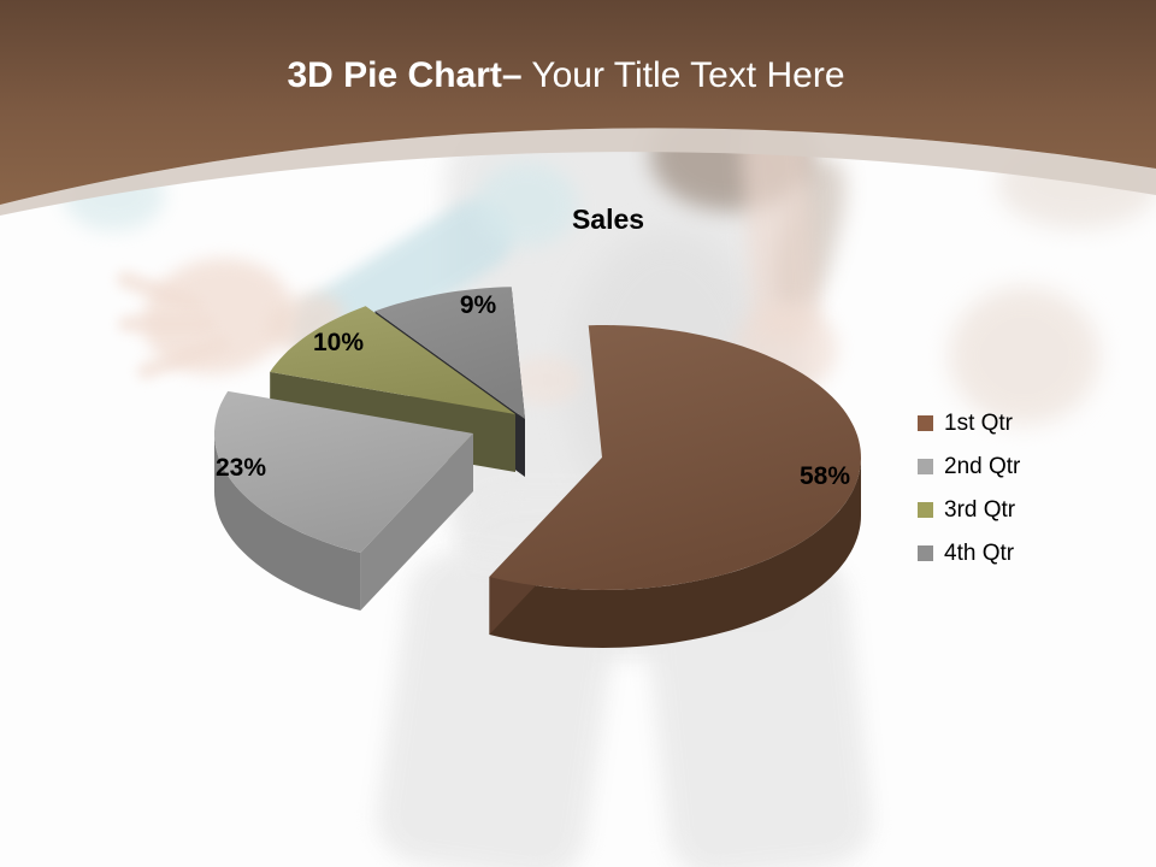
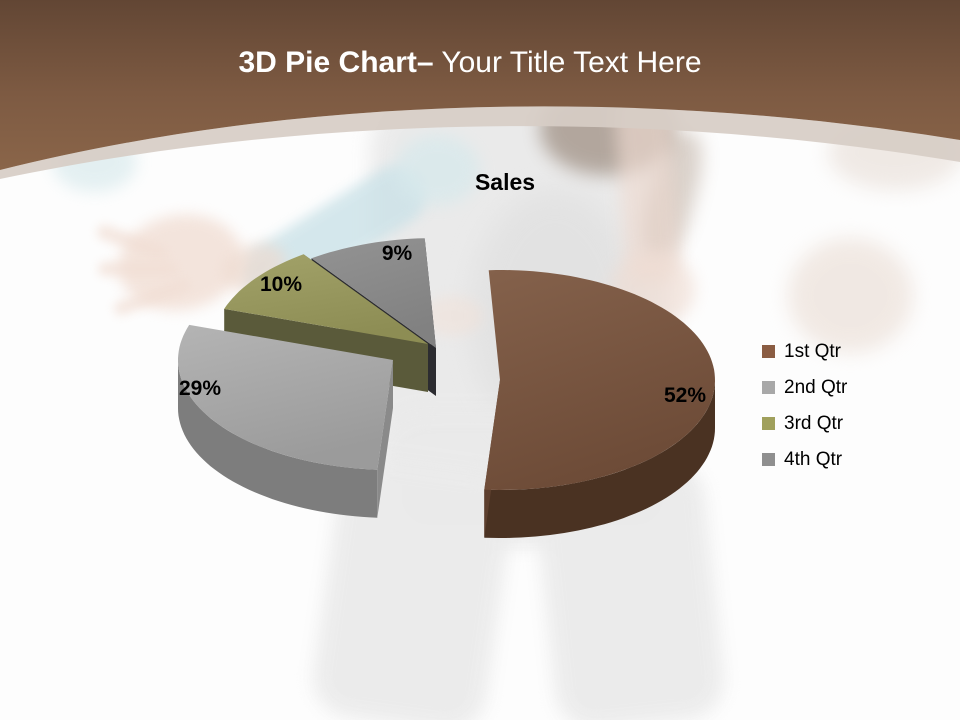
1st Qtr: 58% -> 52%
2nd Qtr: 23% -> 29%
